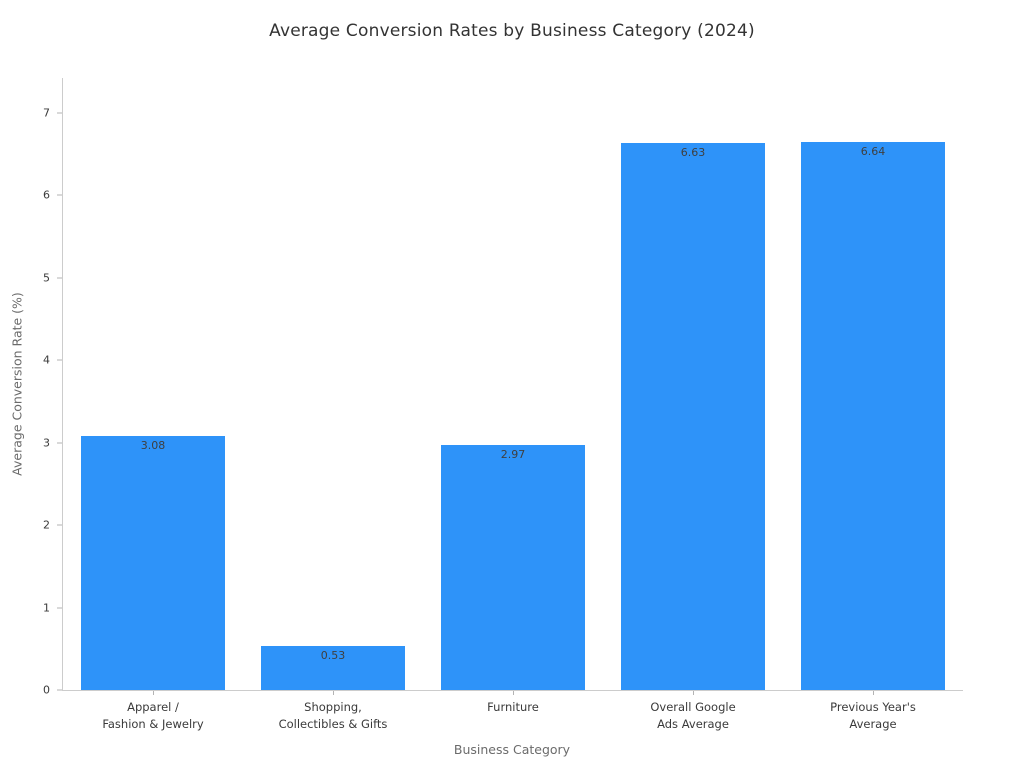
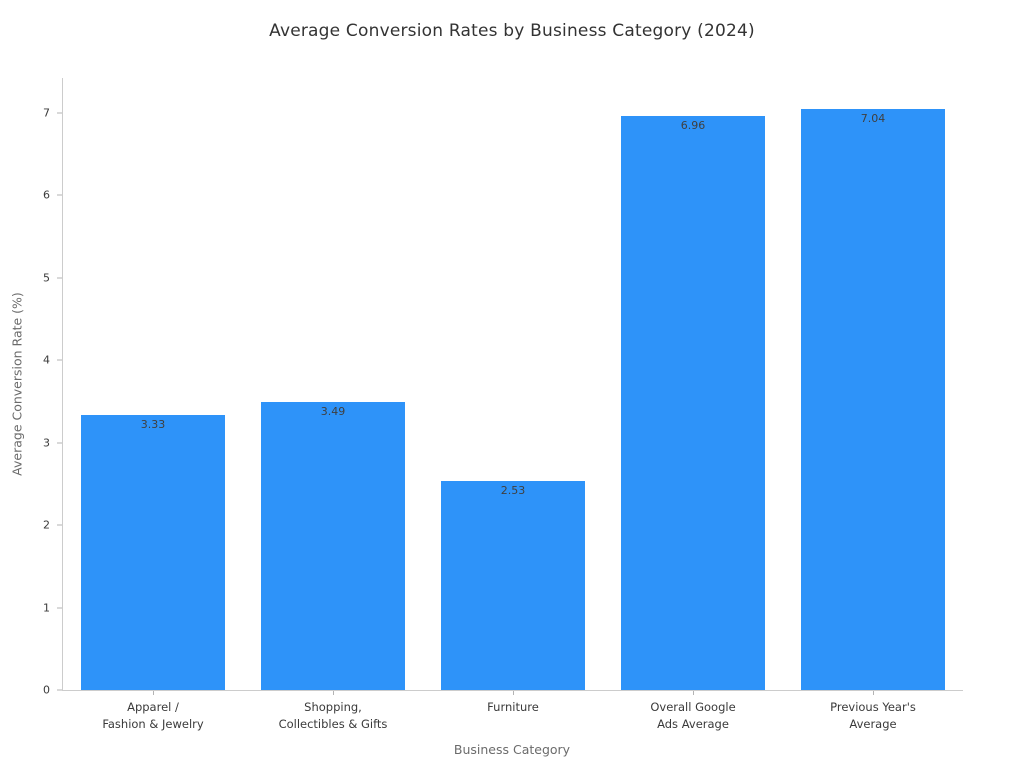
Apparel / Fashion & Jewelry: 3.08 -> 3.33
Shopping, Collectibles & Gifts: 0.53 -> 3.49
Furniture: 2.97 -> 2.53
Overall Google Ads Average: 6.63 -> 6.96
Previous Year's Average: 6.64 -> 7.04
